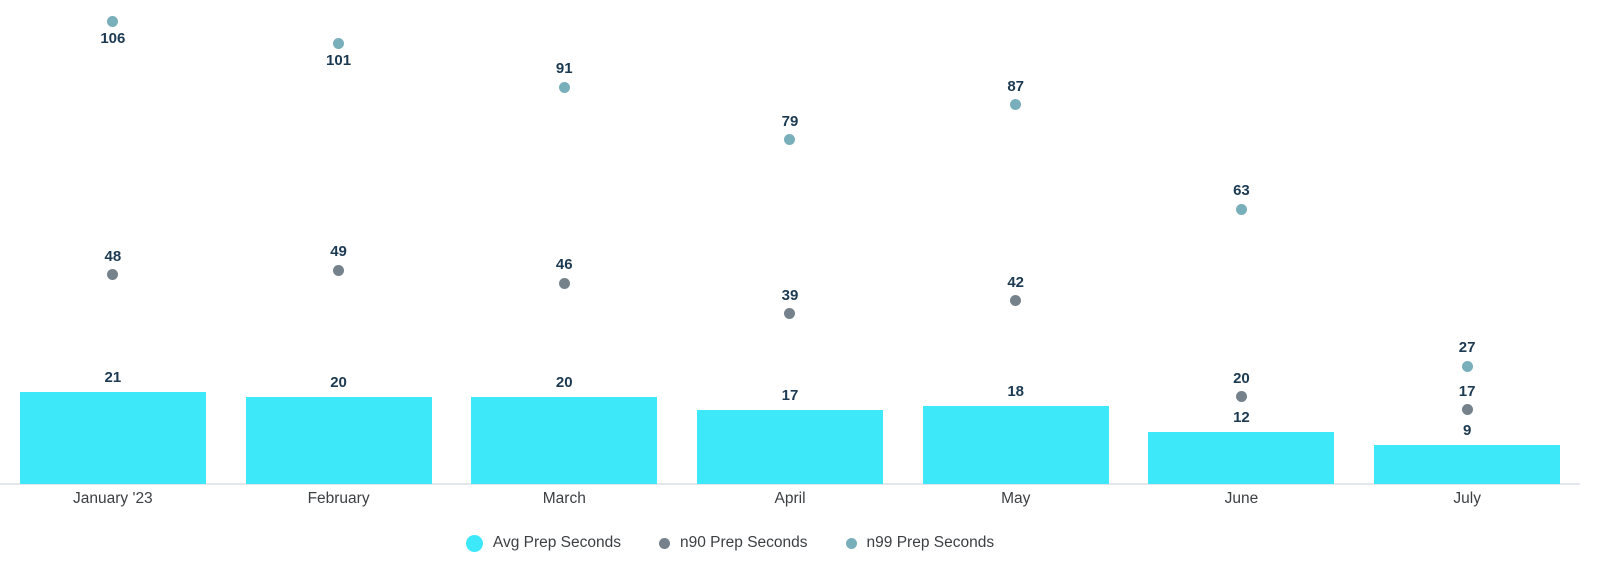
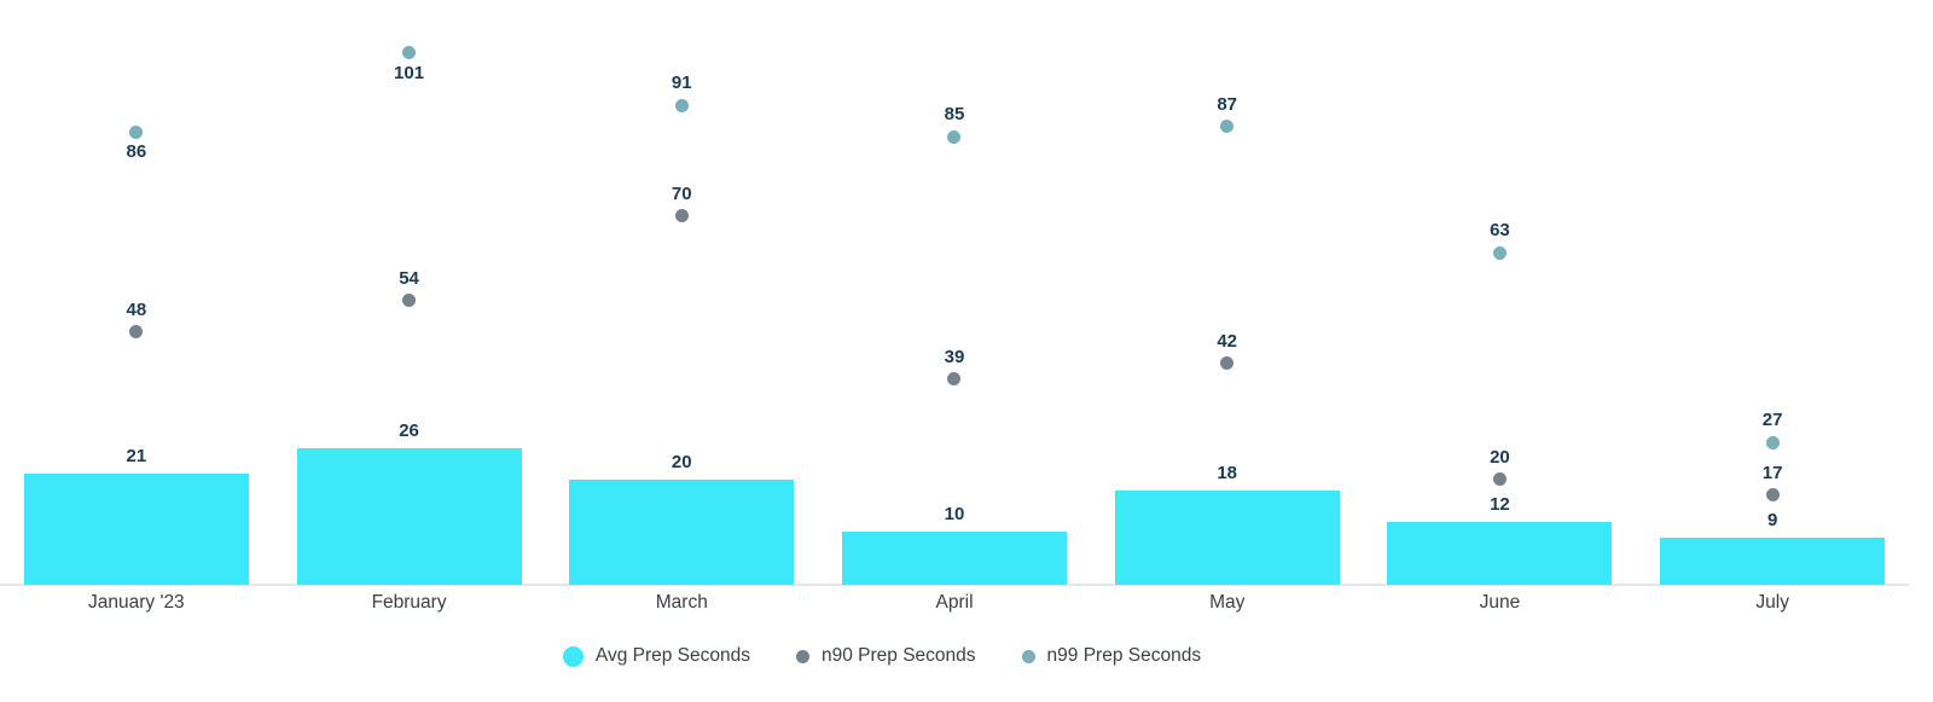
n99 Prep Seconds/January '23: 106 -> 86
Avg Prep Seconds/February: 20 -> 26
n90 Prep Seconds/February: 49 -> 54
n90 Prep Seconds/March: 46 -> 70
Avg Prep Seconds/April: 17 -> 10
n99 Prep Seconds/April: 79 -> 85
